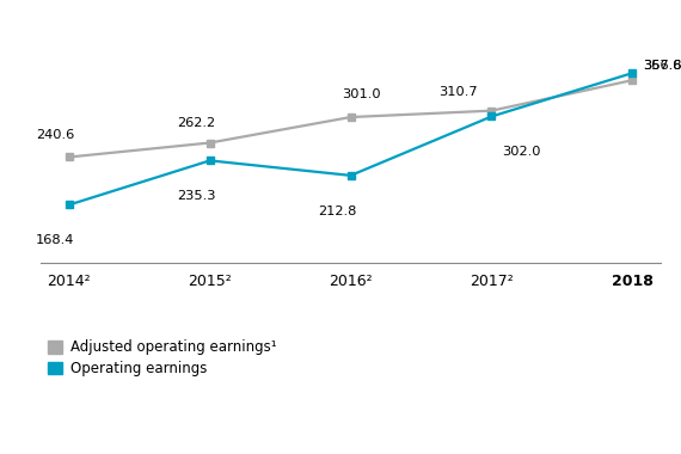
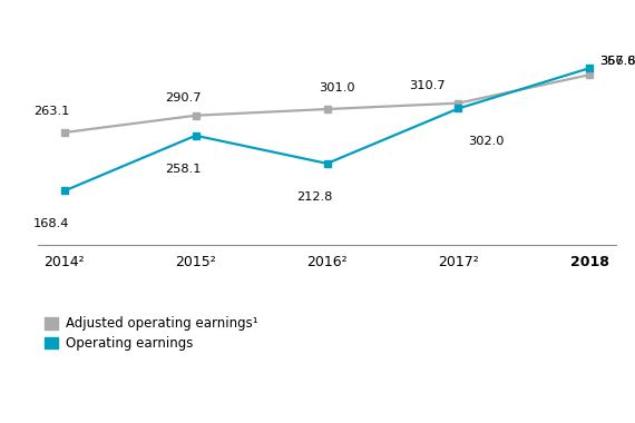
Adjusted operating earnings¹/2014²: 240.6 -> 263.1
Adjusted operating earnings¹/2015²: 262.2 -> 290.7
Operating earnings/2015²: 235.3 -> 258.1
